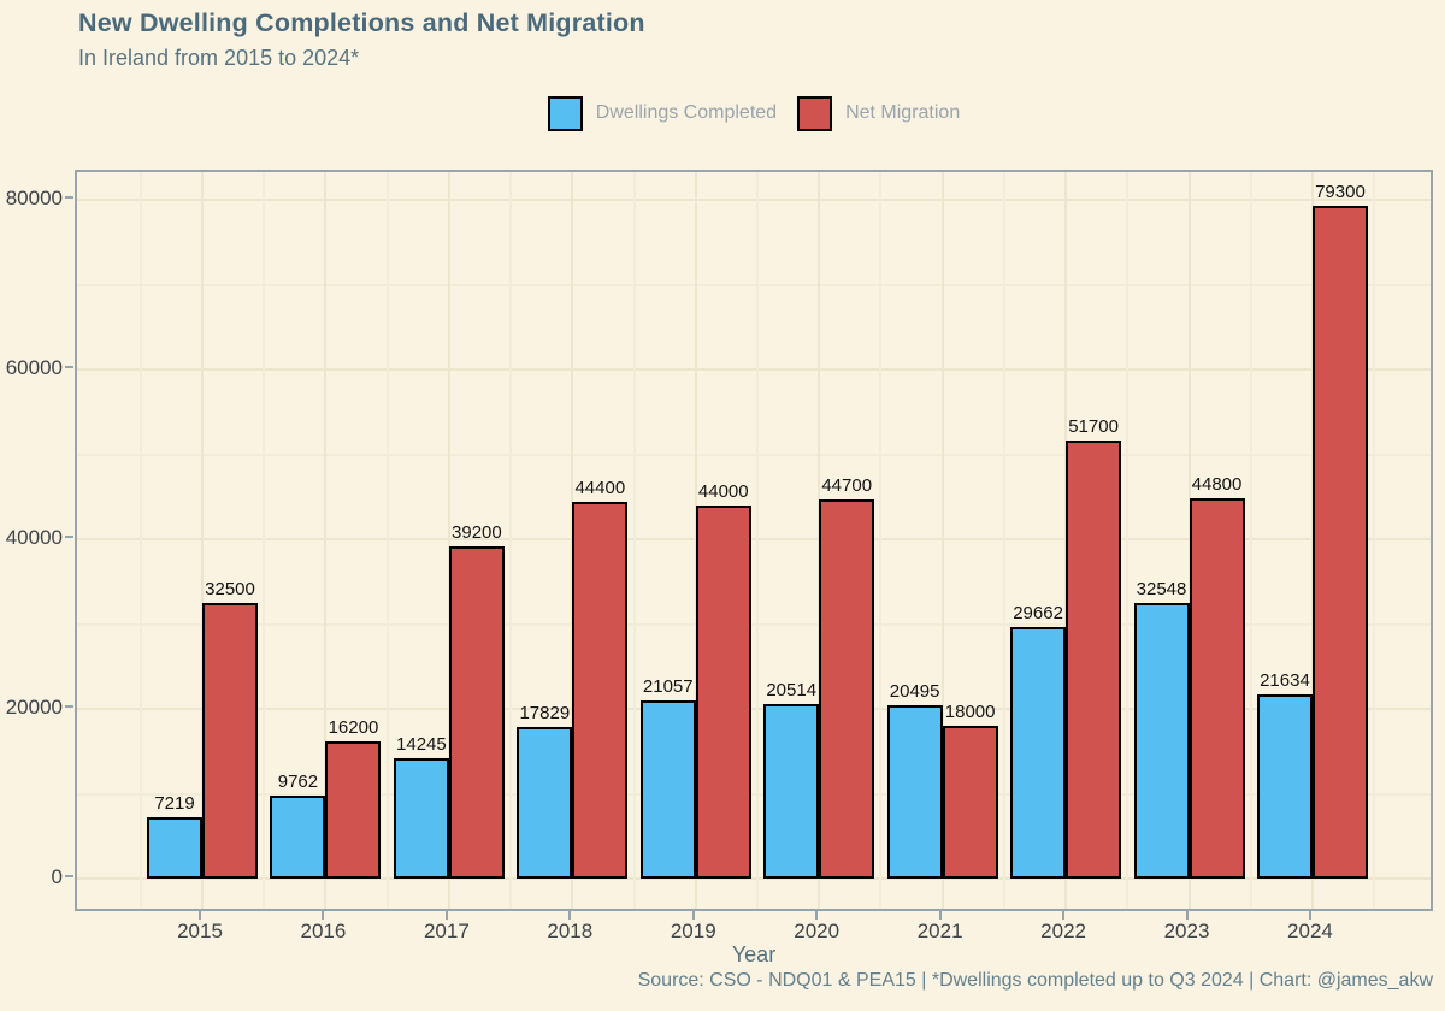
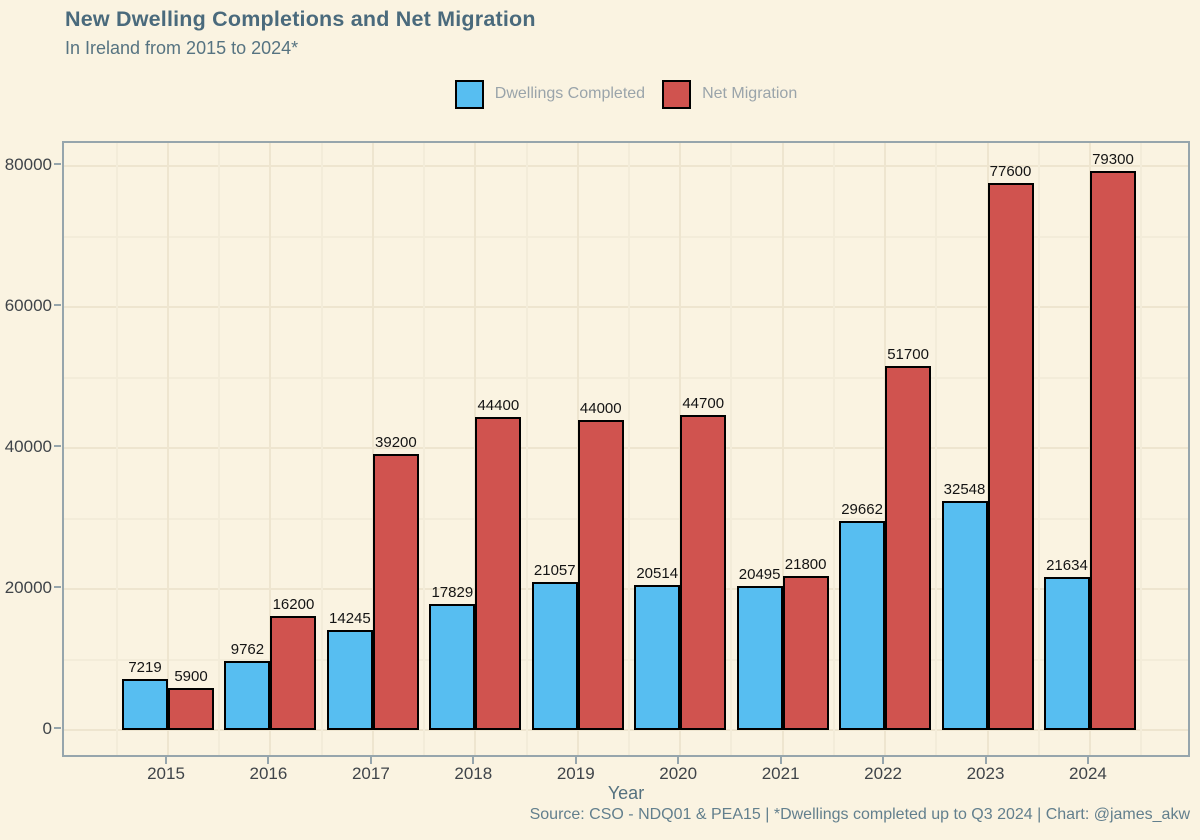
Net Migration/2015: 32500 -> 5900
Net Migration/2021: 18000 -> 21800
Net Migration/2023: 44800 -> 77600
